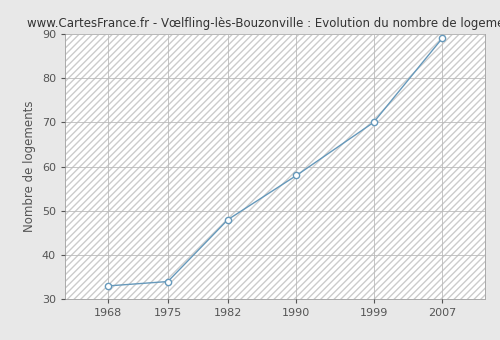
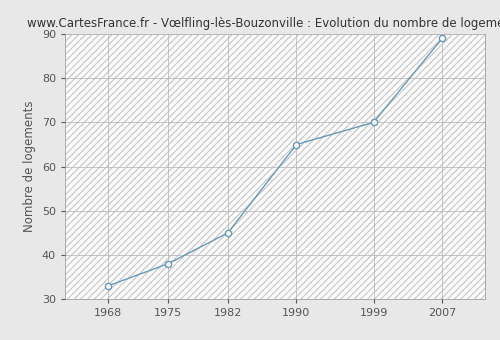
1975: 34 -> 38
1982: 48 -> 45
1990: 58 -> 65
